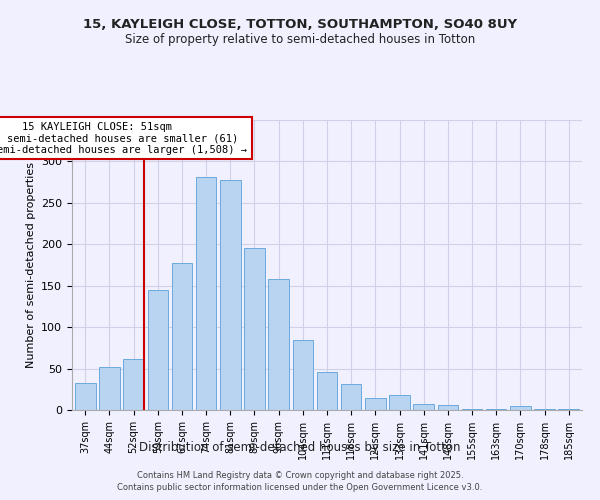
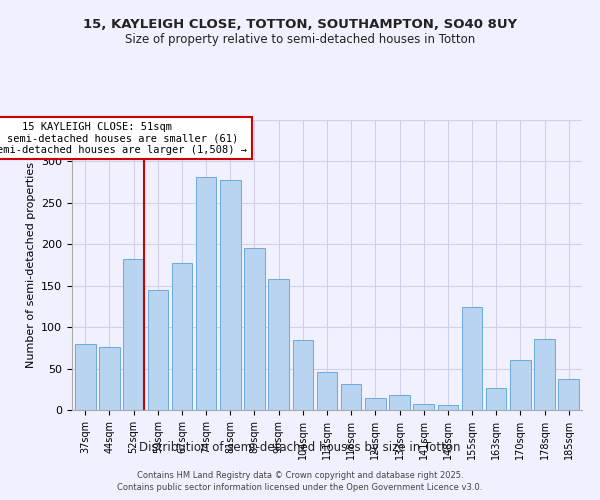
37sqm: 33 -> 80
44sqm: 52 -> 76
52sqm: 62 -> 182
155sqm: 1 -> 124
163sqm: 1 -> 26
170sqm: 5 -> 60
178sqm: 1 -> 86
185sqm: 1 -> 38
